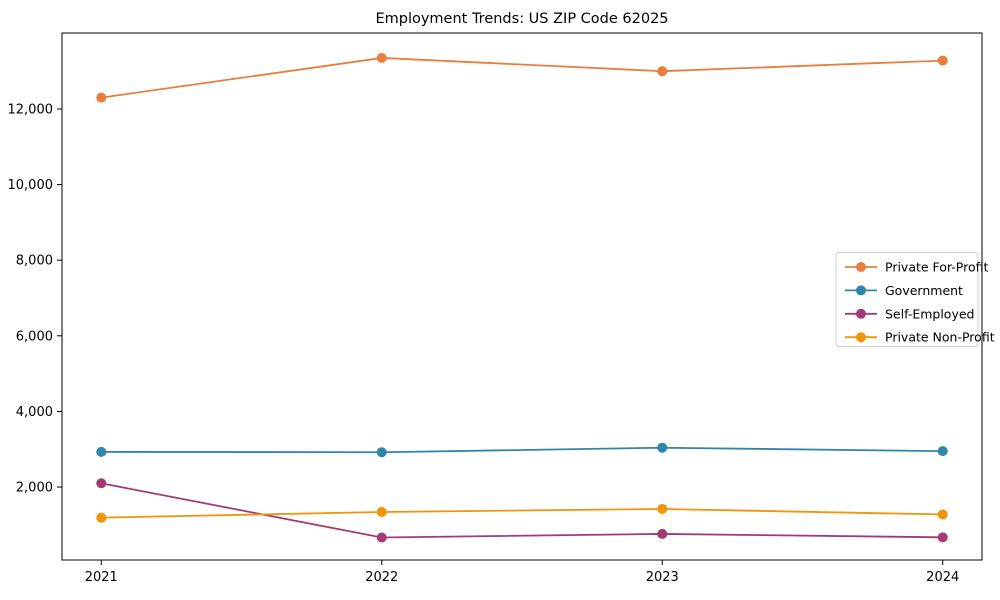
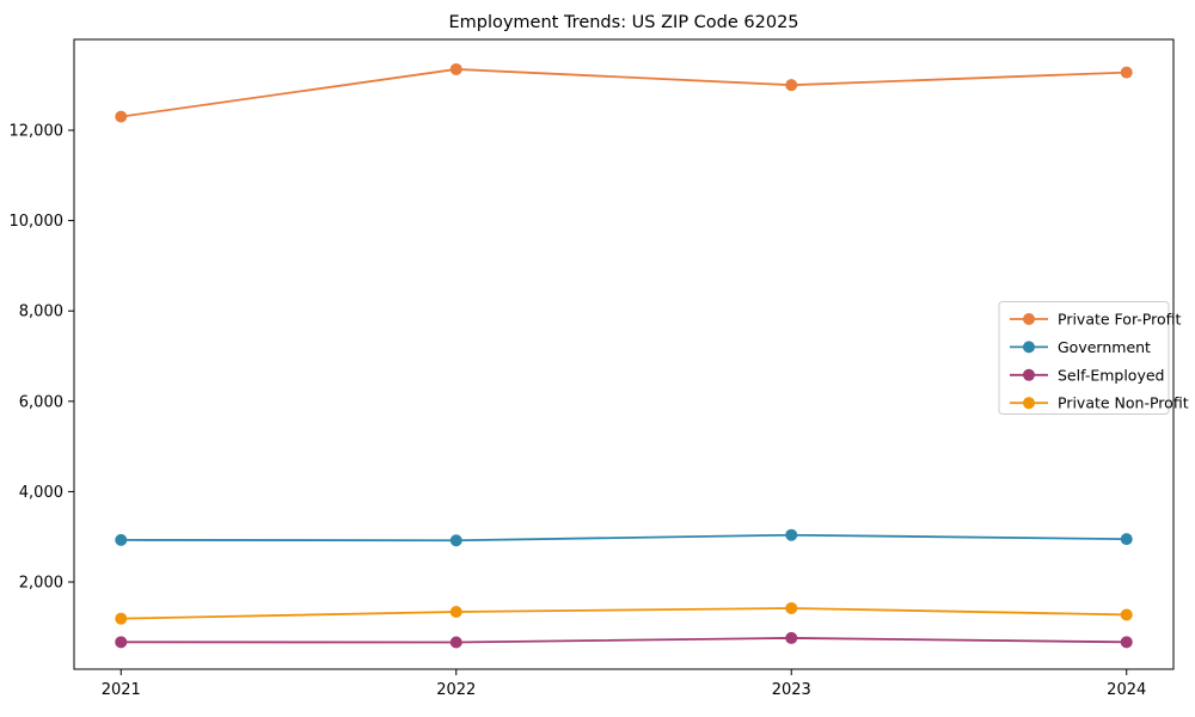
Self-Employed/2021: 2100 -> 700
